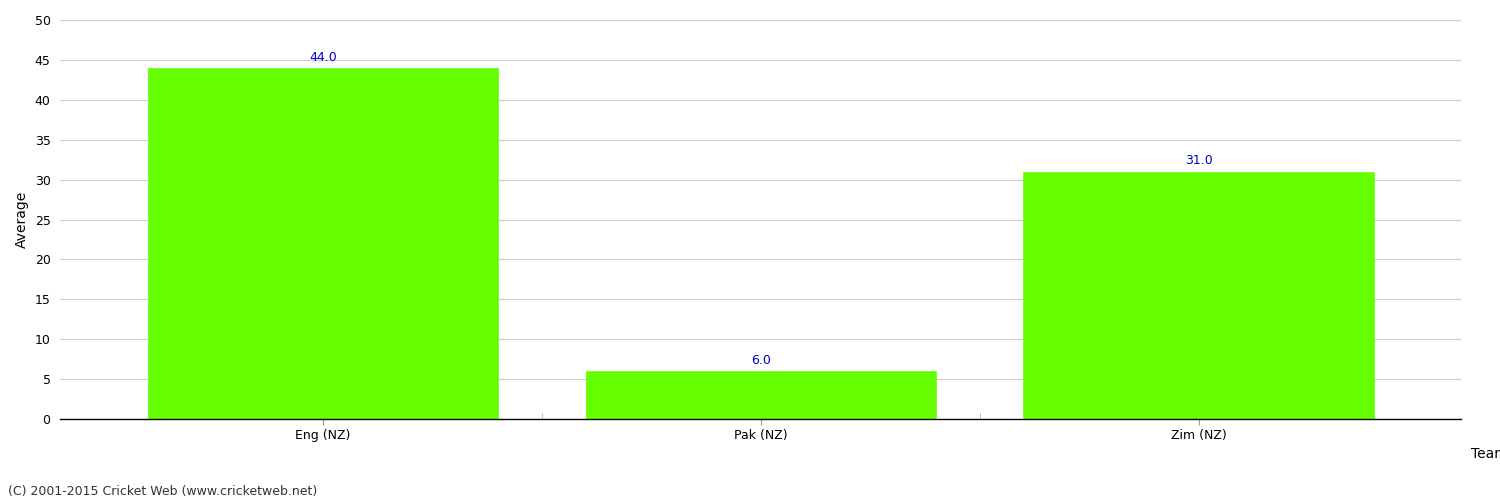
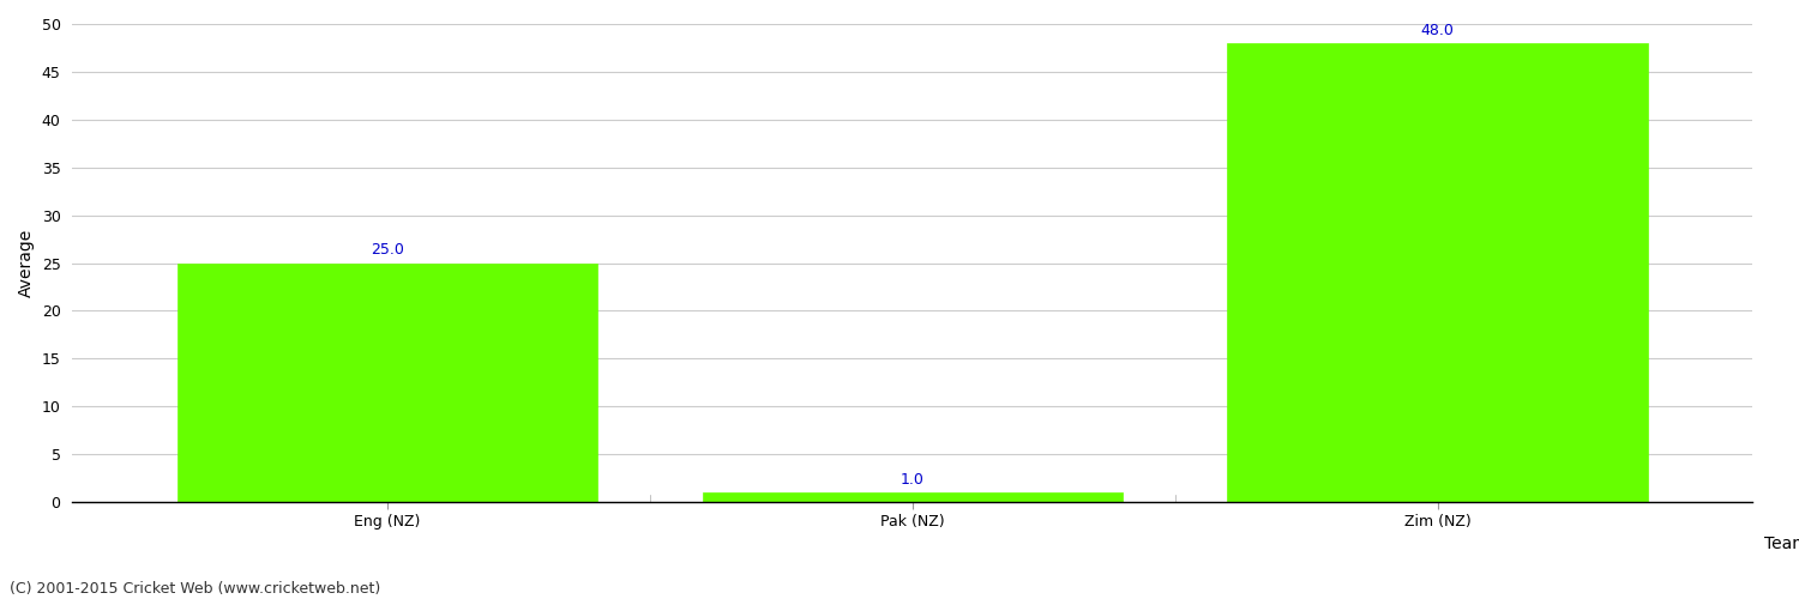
Eng (NZ): 44.0 -> 25.0
Pak (NZ): 6.0 -> 1.0
Zim (NZ): 31.0 -> 48.0
